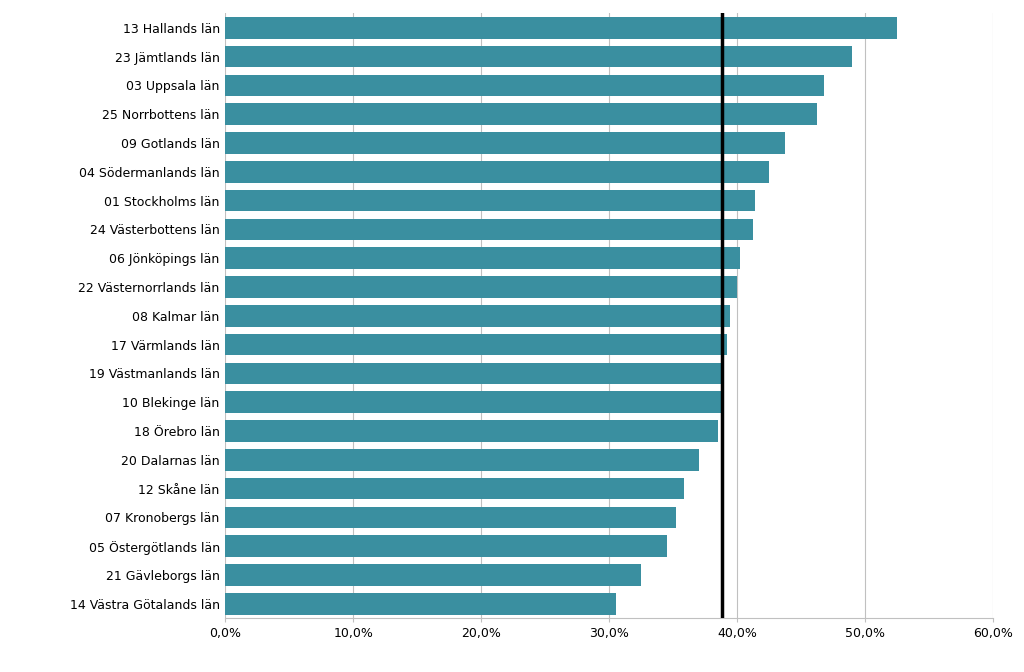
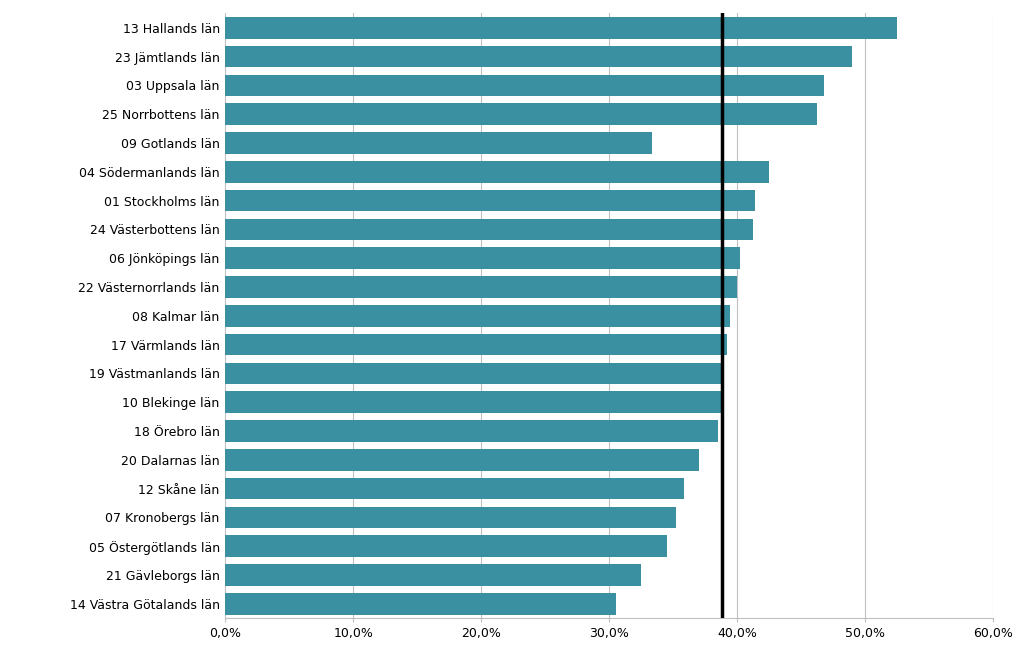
09 Gotlands län: 43,7% -> 33,3%
